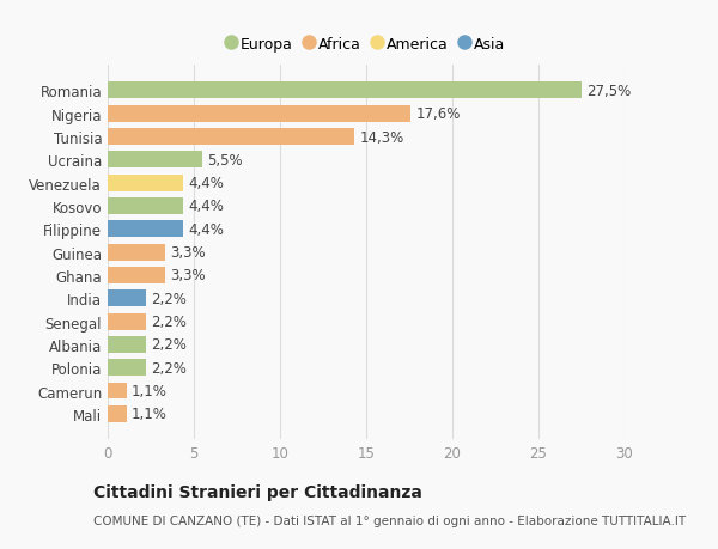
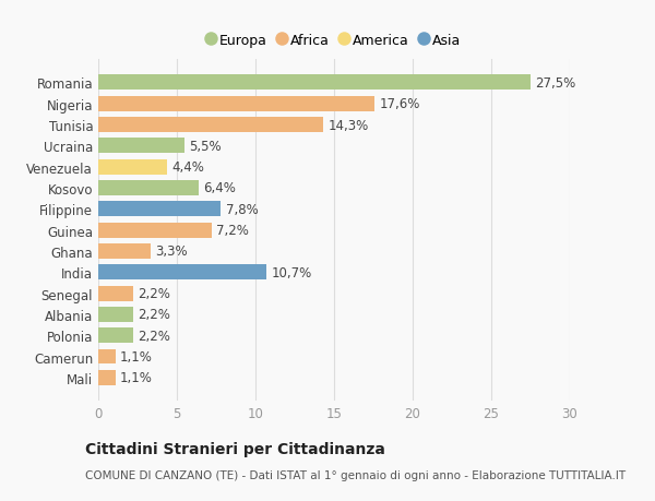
Kosovo: 4,4% -> 6,4%
Filippine: 4,4% -> 7,8%
Guinea: 3,3% -> 7,2%
India: 2,2% -> 10,7%
